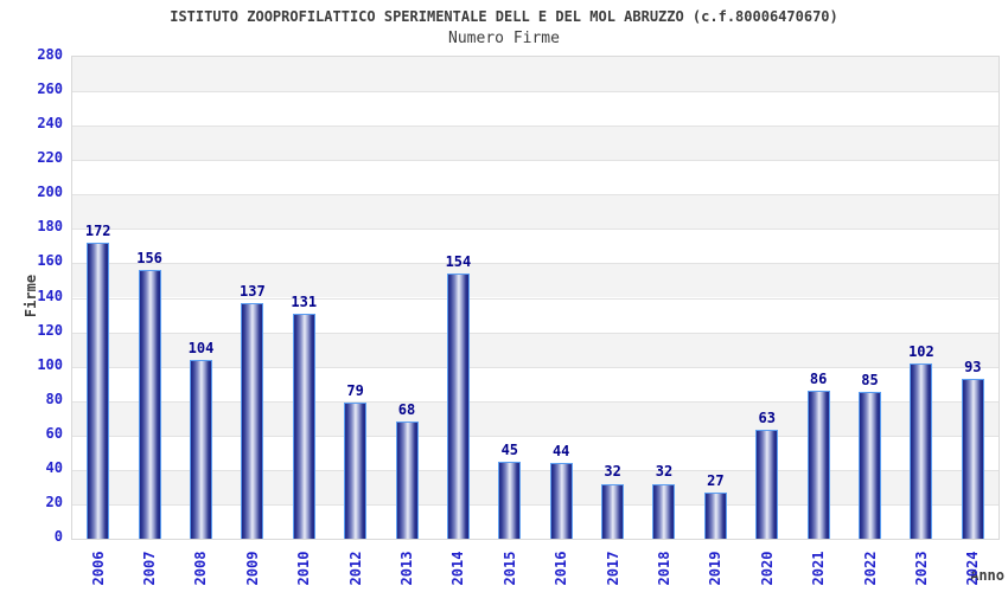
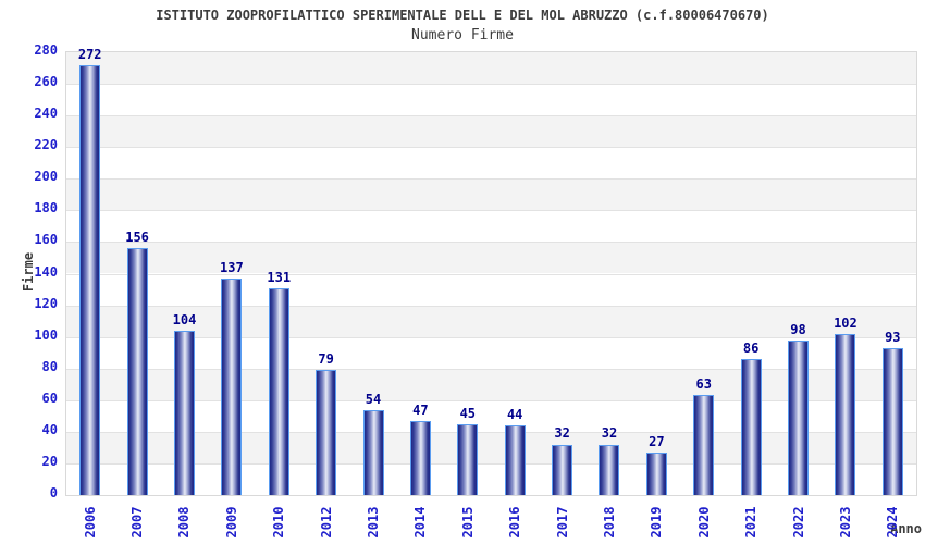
2006: 172 -> 272
2013: 68 -> 54
2014: 154 -> 47
2022: 85 -> 98
